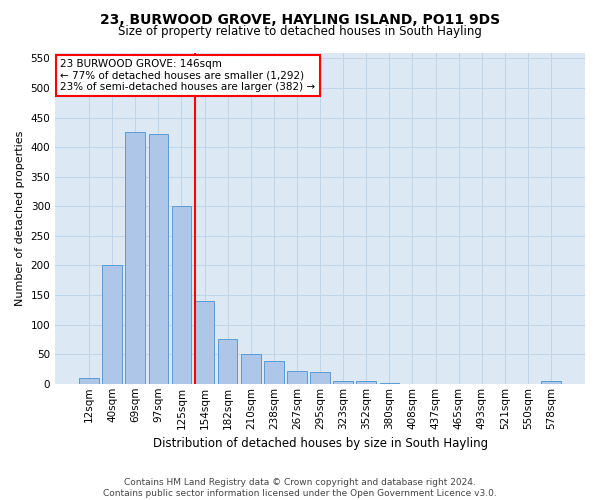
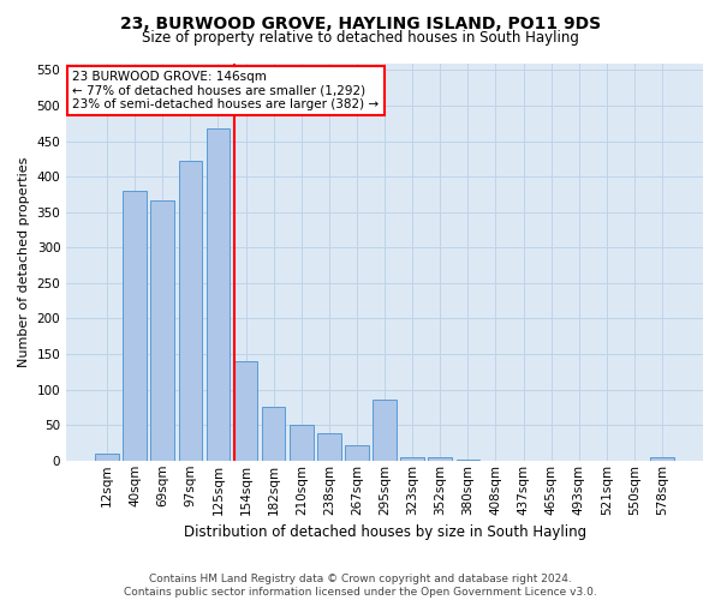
40sqm: 200 -> 380
69sqm: 425 -> 366
125sqm: 300 -> 468
295sqm: 20 -> 86
